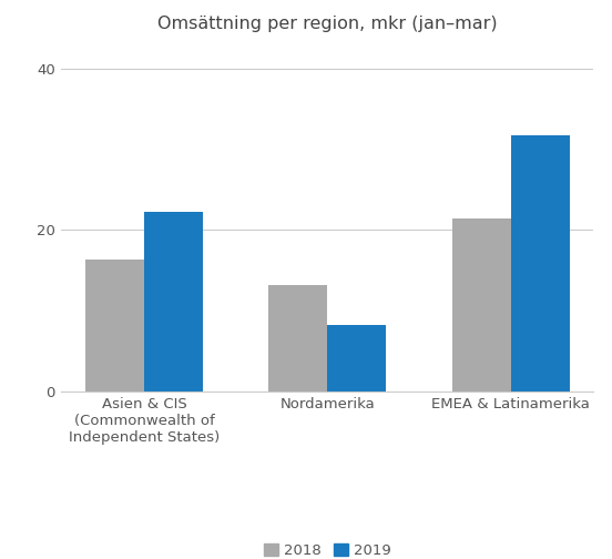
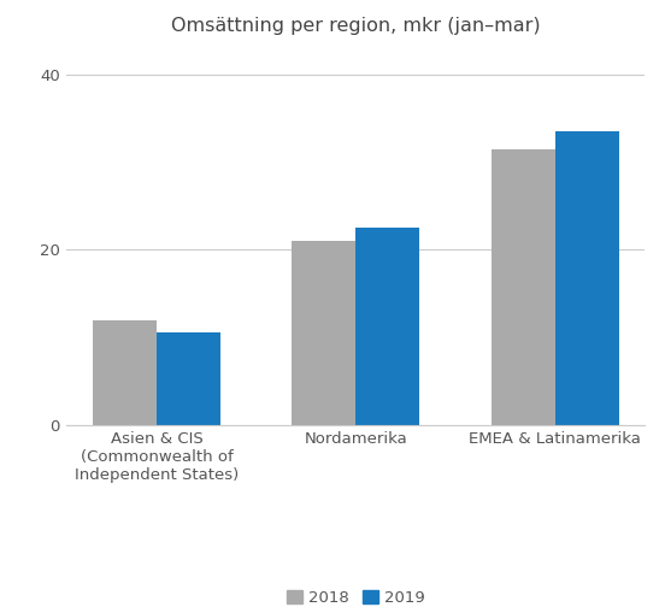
2018/Asien & CIS (Commonwealth of Independent States): 16.4 -> 12.0
2019/Asien & CIS (Commonwealth of Independent States): 22.2 -> 10.5
2018/Nordamerika: 13.2 -> 21.0
2019/Nordamerika: 8.2 -> 22.5
2018/EMEA & Latinamerika: 21.4 -> 31.5
2019/EMEA & Latinamerika: 31.8 -> 33.5
